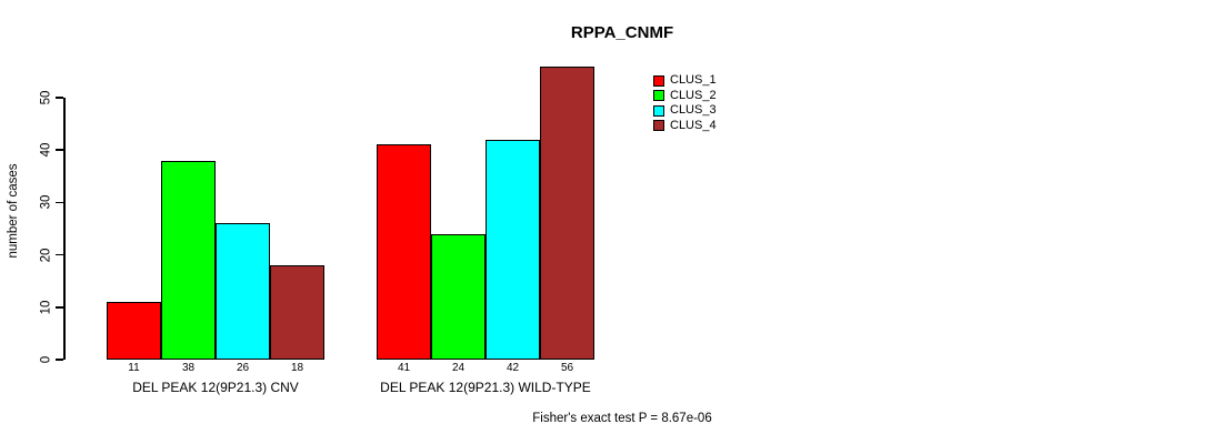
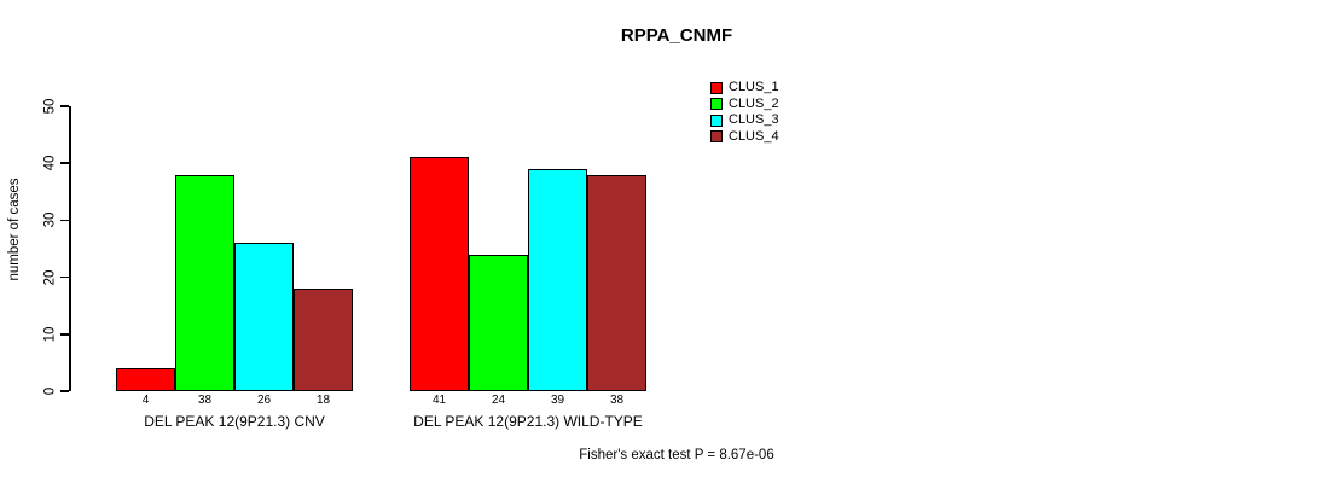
CLUS_1/DEL PEAK 12(9P21.3) CNV: 11 -> 4
CLUS_3/DEL PEAK 12(9P21.3) WILD-TYPE: 42 -> 39
CLUS_4/DEL PEAK 12(9P21.3) WILD-TYPE: 56 -> 38
